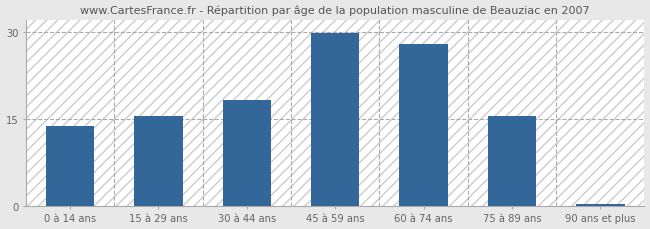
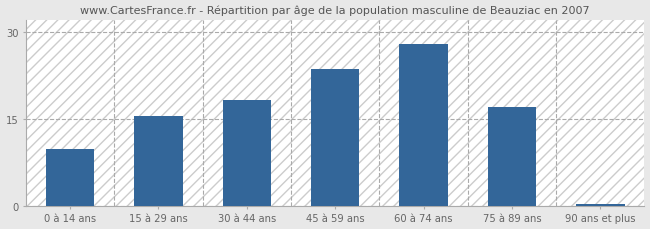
0 à 14 ans: 13.8 -> 9.8
45 à 59 ans: 29.7 -> 23.6
75 à 89 ans: 15.5 -> 17.0
